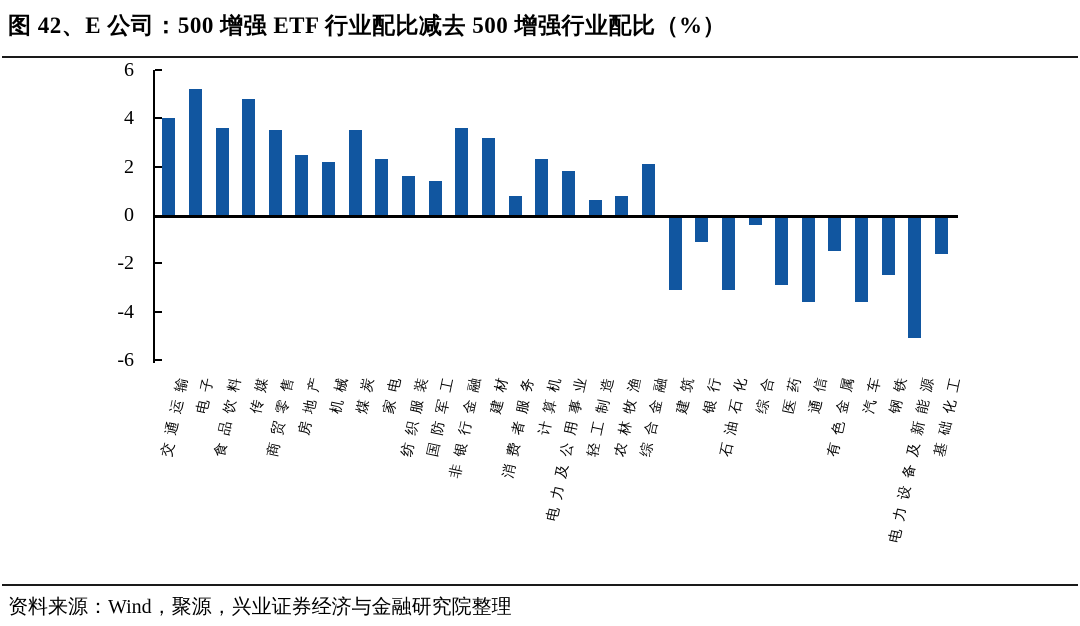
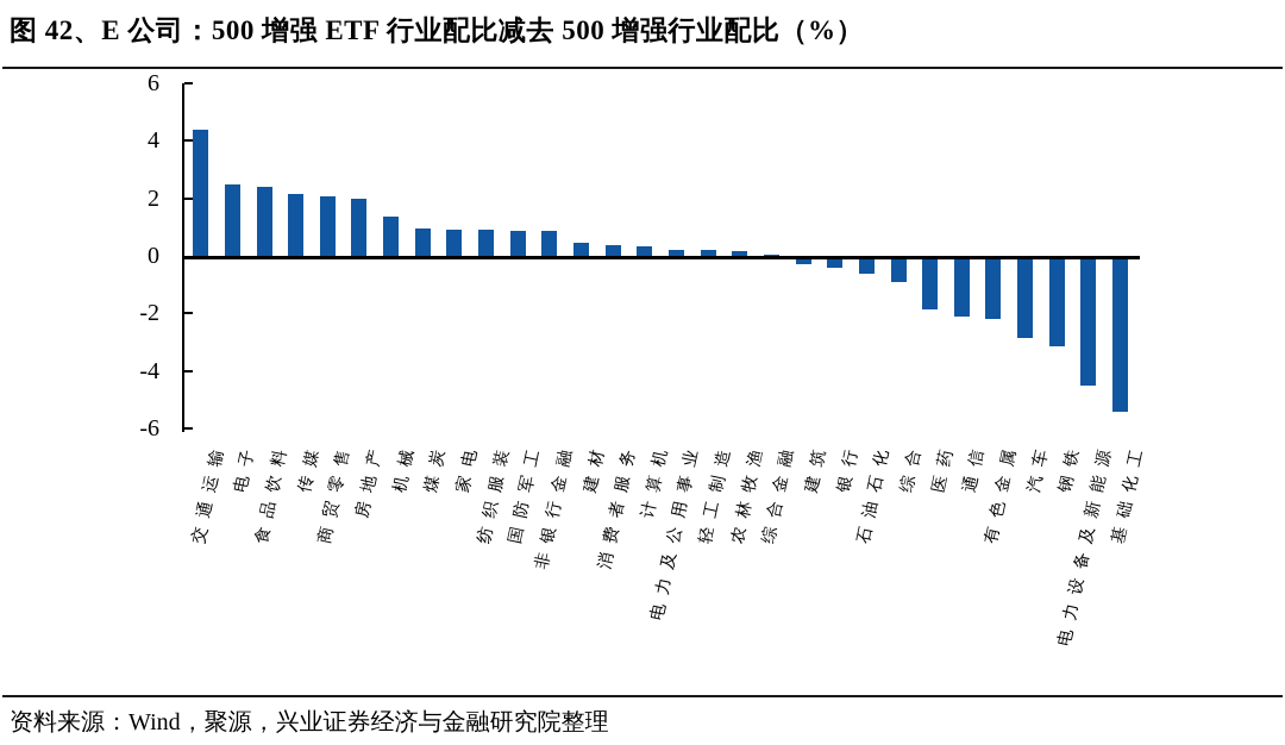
交通运输: 4.0 -> 4.4
电子: 5.2 -> 2.5
食品饮料: 3.6 -> 2.4
传媒: 4.8 -> 2.1
商贸零售: 3.5 -> 2.0
房地产: 2.5 -> 2.0
机械: 2.2 -> 1.4
煤炭: 3.5 -> 0.9
家电: 2.3 -> 0.9
纺织服装: 1.6 -> 0.9
国防军工: 1.4 -> 0.9
非银行金融: 3.6 -> 0.8
建材: 3.2 -> 0.5
消费者服务: 0.8 -> 0.4
计算机: 2.3 -> 0.3
电力及公用事业: 1.8 -> 0.2
轻工制造: 0.6 -> 0.2
农林牧渔: 0.8 -> 0.1
综合金融: 2.1 -> 0.1
建筑: -3.1 -> -0.3
银行: -1.1 -> -0.4
石油石化: -3.1 -> -0.6
综合: -0.4 -> -0.9
医药: -2.9 -> -1.9
通信: -3.6 -> -2.1
有色金属: -1.5 -> -2.2
汽车: -3.6 -> -2.9
钢铁: -2.5 -> -3.1
电力设备及新能源: -5.1 -> -4.5
基础化工: -1.6 -> -5.4
